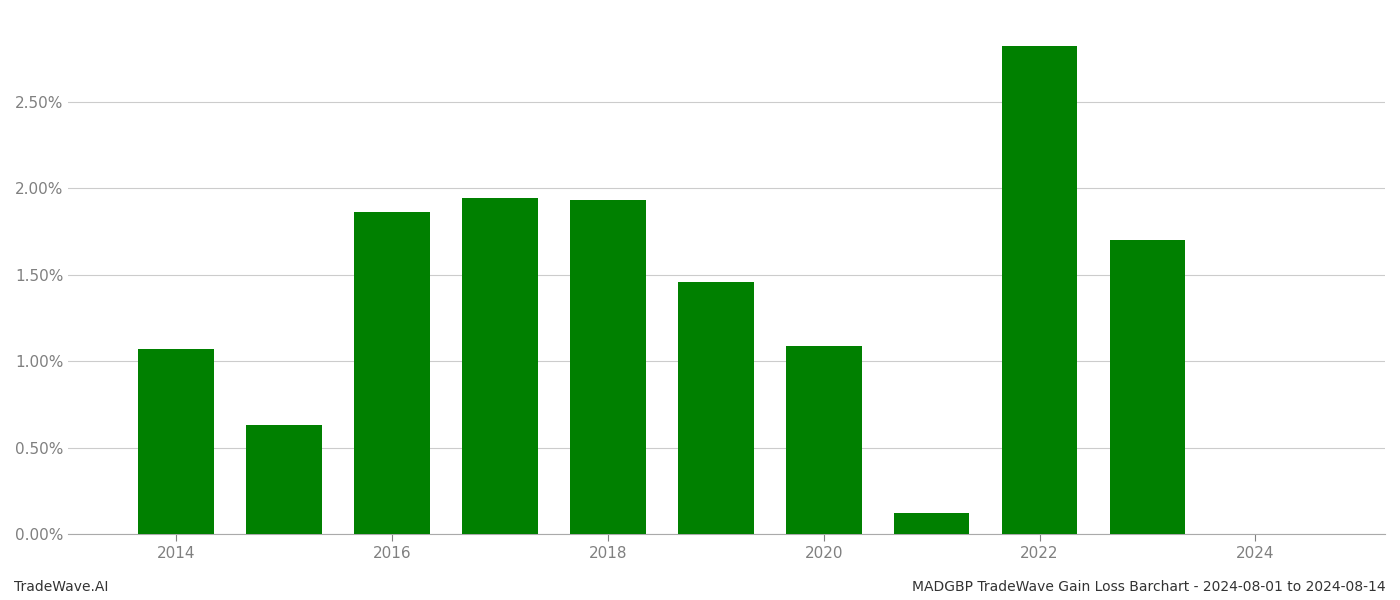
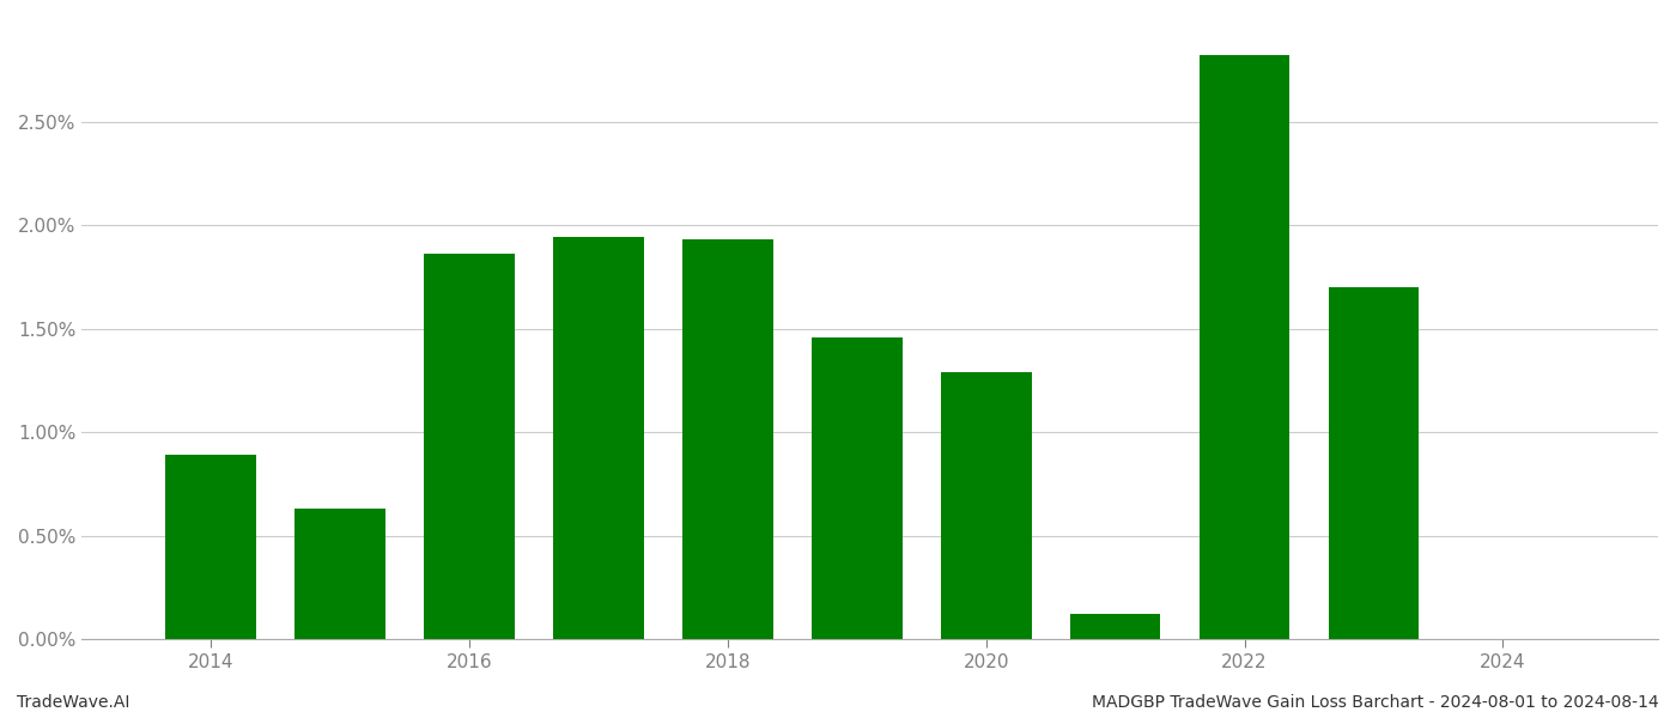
2014: 1.07% -> 0.89%
2020: 1.09% -> 1.29%
